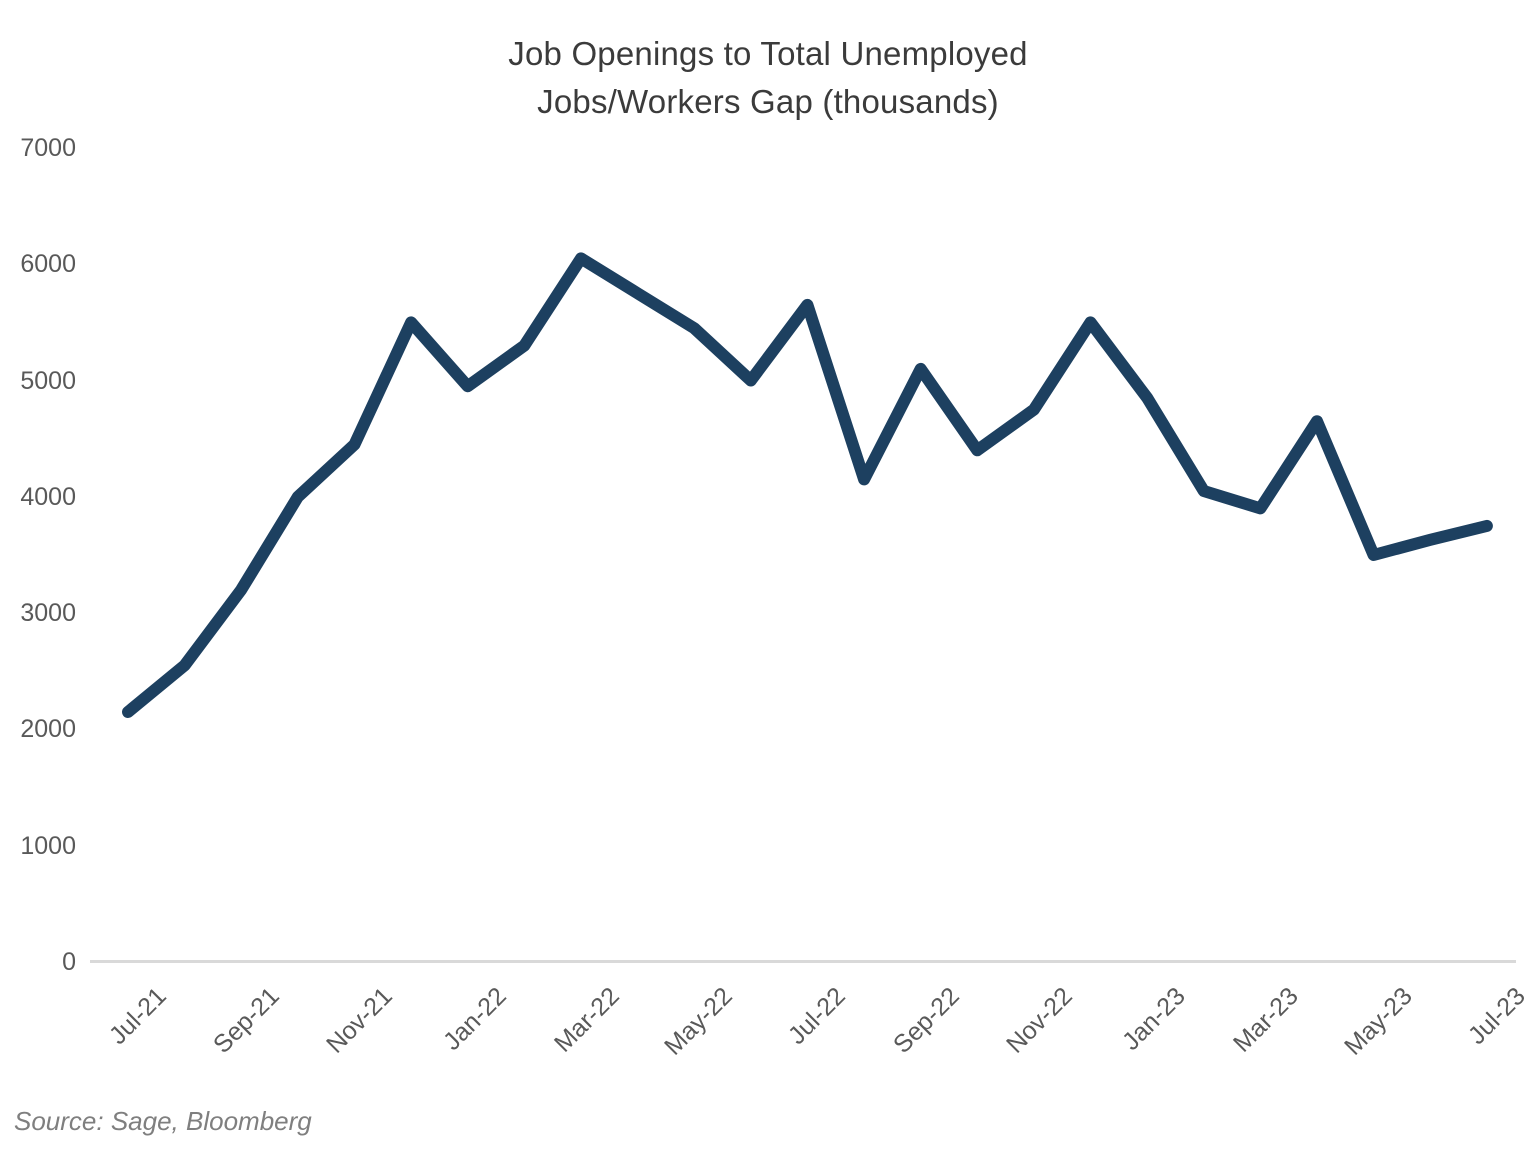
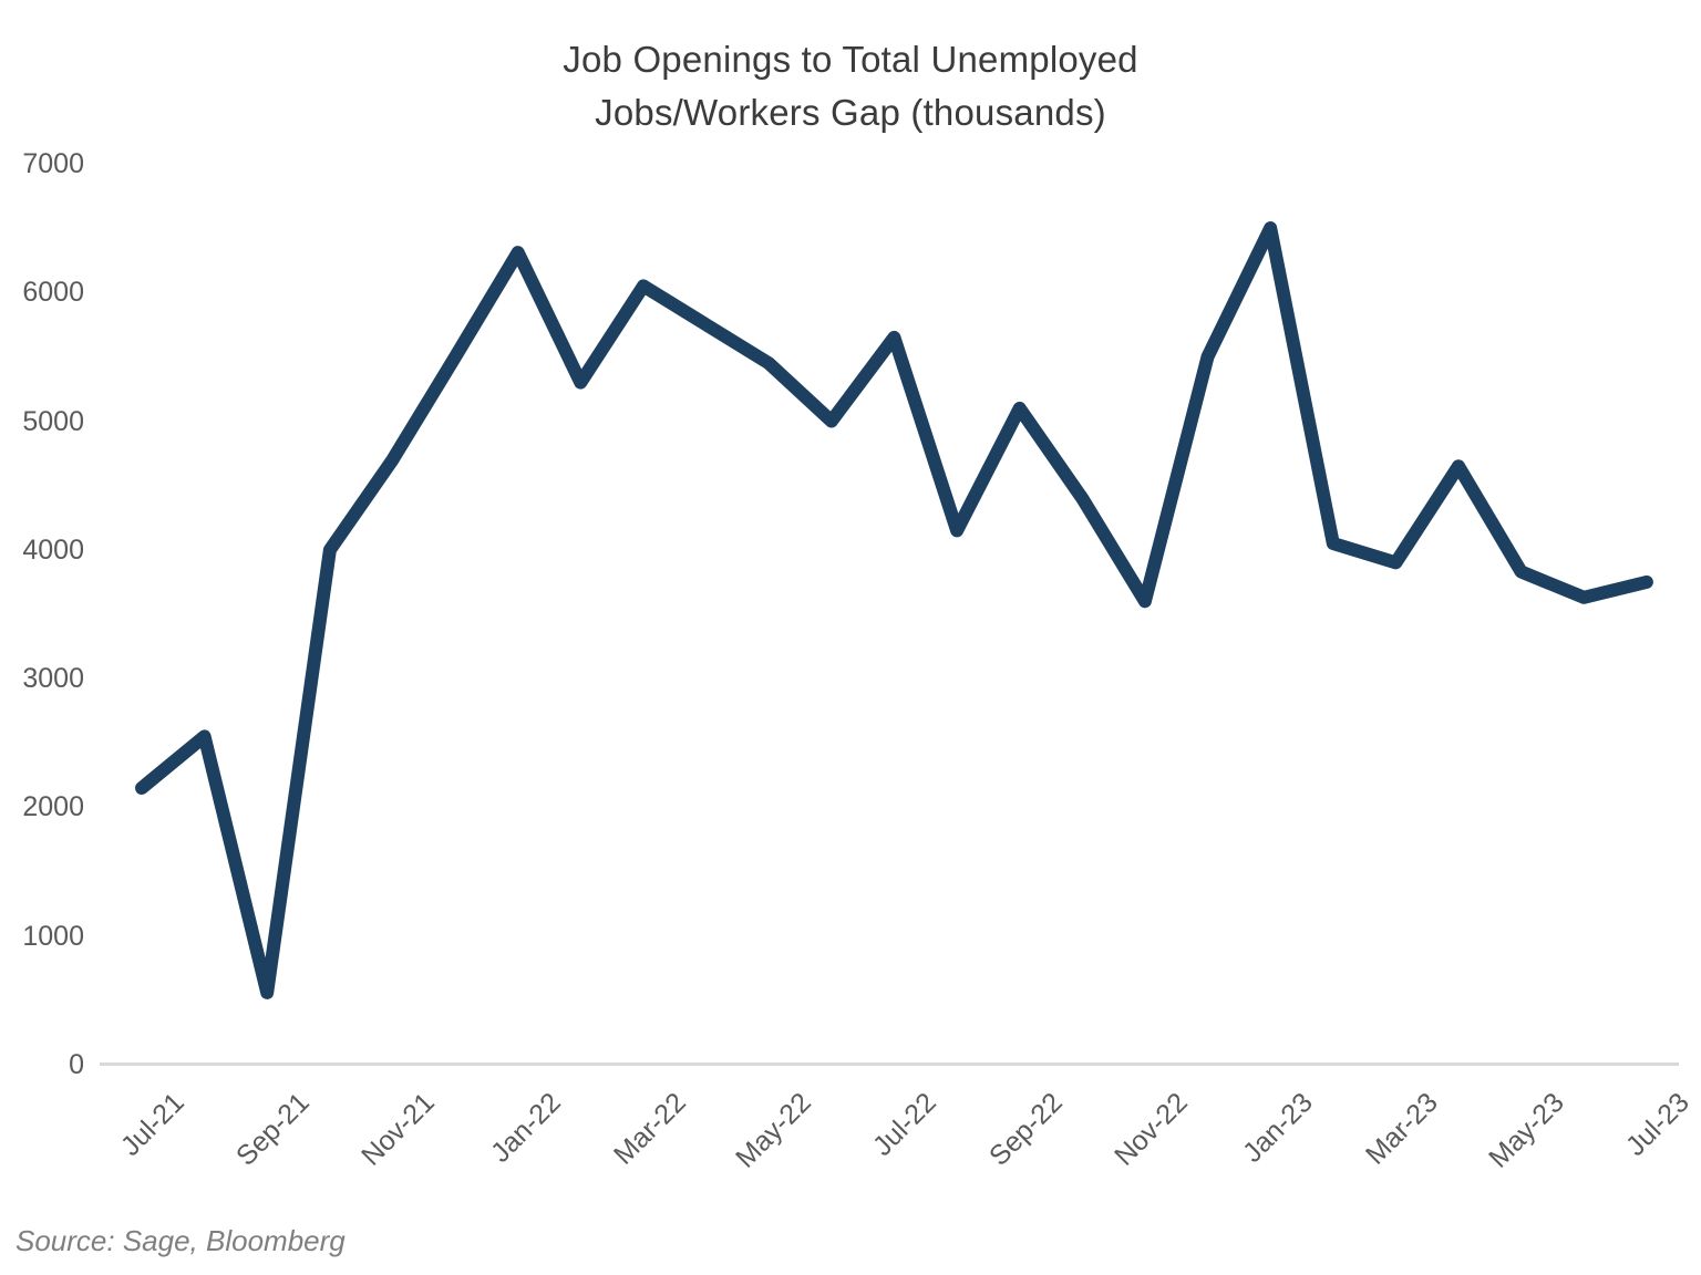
Sep-21: 3200 -> 560
Nov-21: 4450 -> 4700
Jan-22: 4950 -> 6310
Nov-22: 4750 -> 3600
Jan-23: 4850 -> 6500
May-23: 3500 -> 3830
